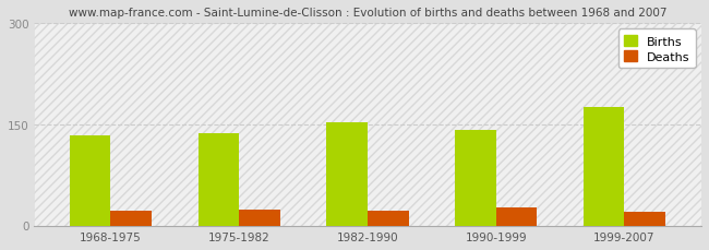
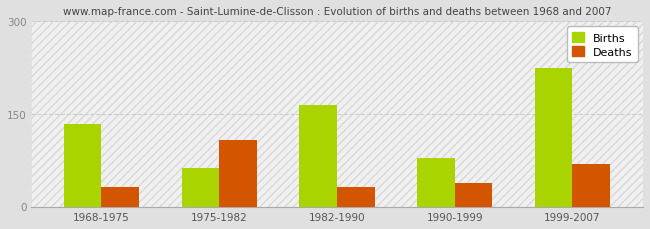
Deaths/1968-1975: 22 -> 32
Births/1975-1982: 137 -> 62
Deaths/1975-1982: 23 -> 108
Births/1982-1990: 153 -> 164
Deaths/1982-1990: 22 -> 32
Births/1990-1999: 141 -> 78
Deaths/1990-1999: 26 -> 38
Births/1999-2007: 176 -> 224
Deaths/1999-2007: 21 -> 68
